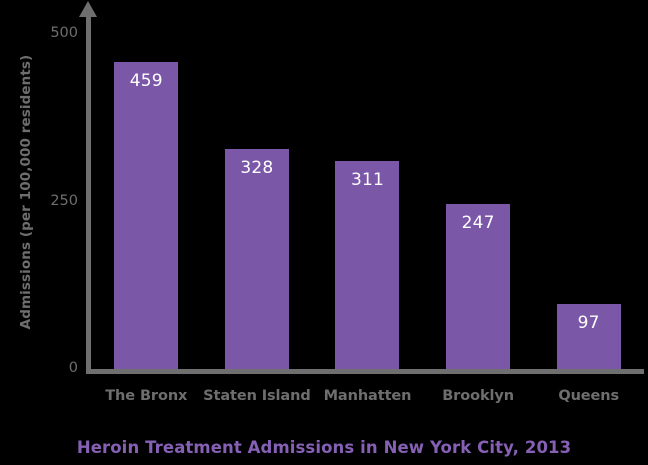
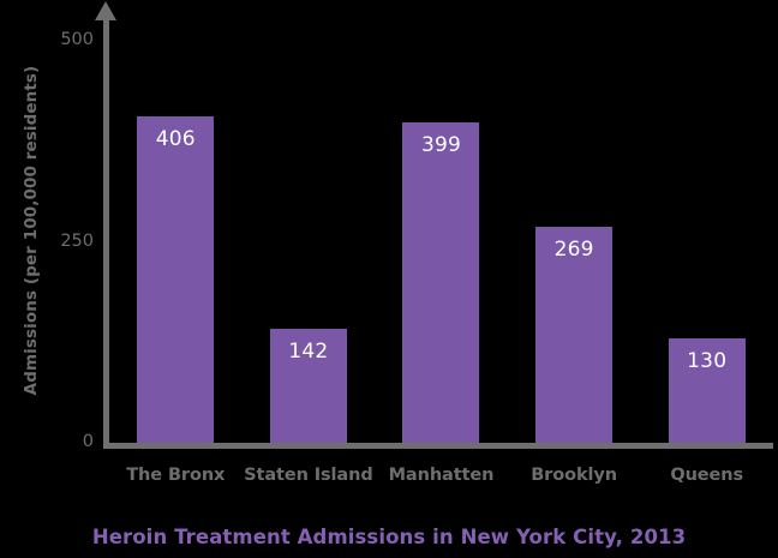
The Bronx: 459 -> 406
Staten Island: 328 -> 142
Manhatten: 311 -> 399
Brooklyn: 247 -> 269
Queens: 97 -> 130
